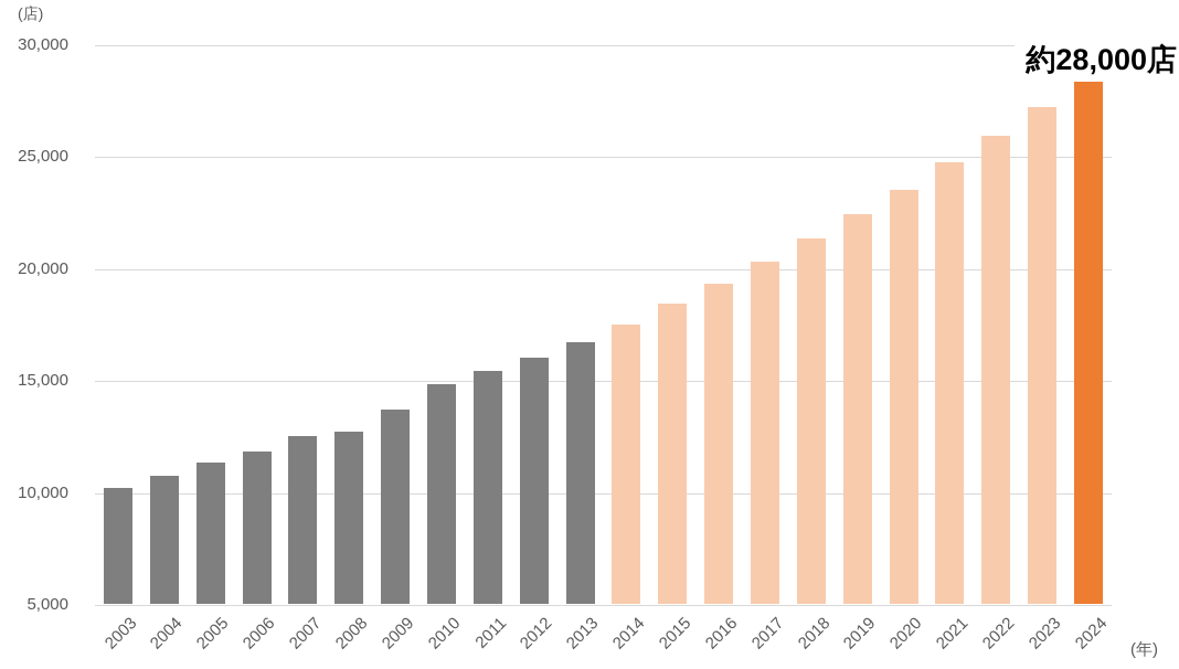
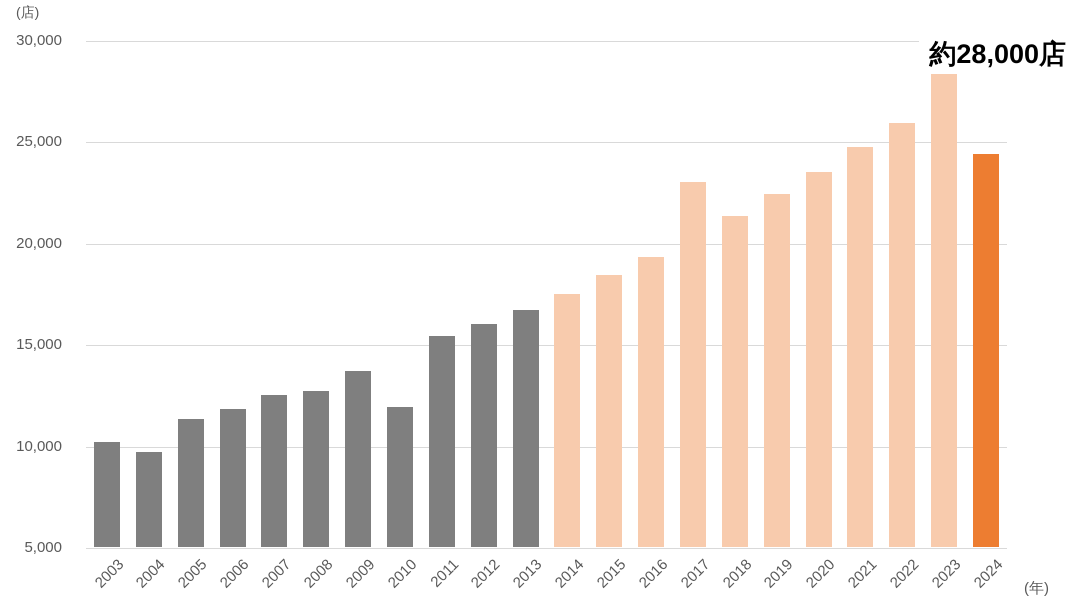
2004: 10700 -> 9700
2010: 14800 -> 11900
2017: 20300 -> 23000
2023: 27200 -> 28700
2024: 28600 -> 24400
